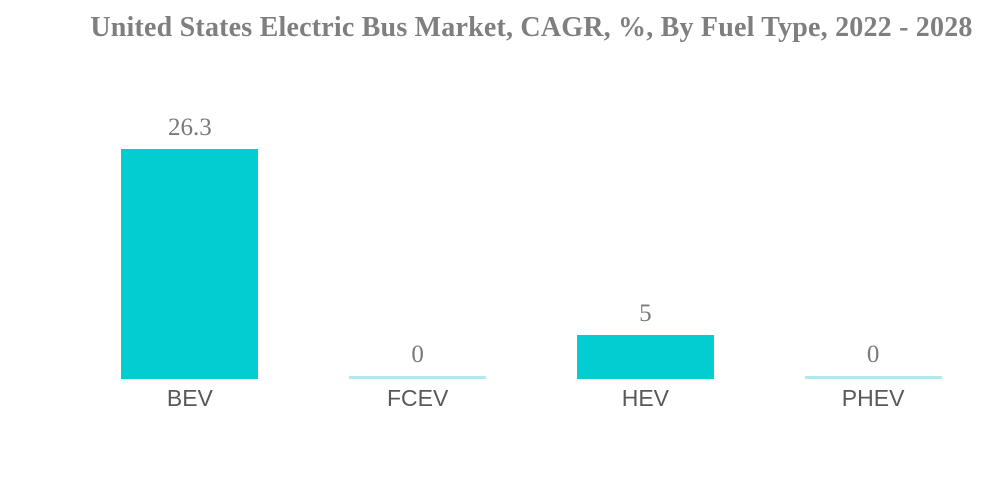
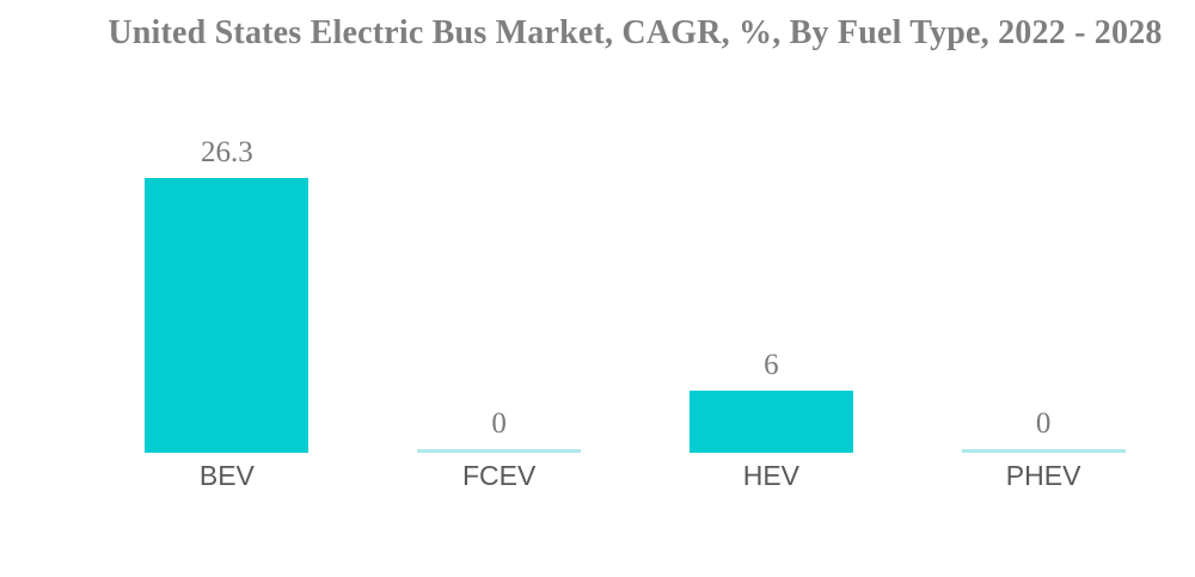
HEV: 5 -> 6
